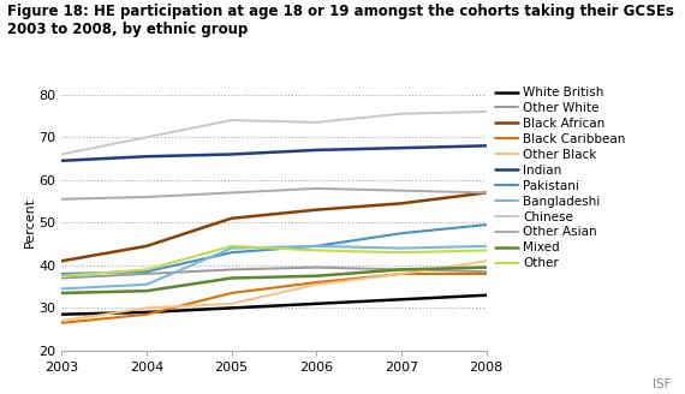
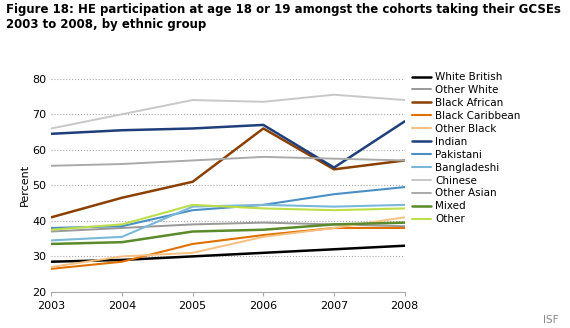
Black African/2004: 44.5 -> 46.5
Black African/2006: 53.0 -> 66.0
Indian/2007: 67.5 -> 55.0
Chinese/2008: 76.0 -> 74.0
